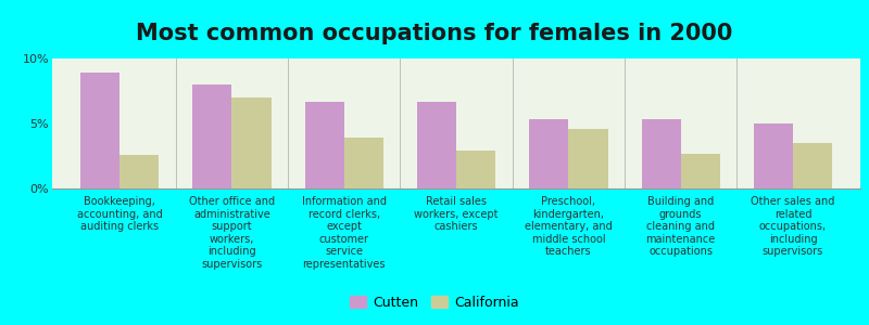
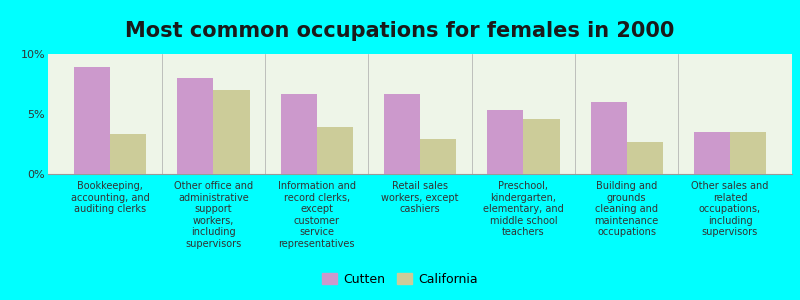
California/Bookkeeping, accounting, and auditing clerks: 2.6% -> 3.3%
Cutten/Building and grounds cleaning and maintenance occupations: 5.3% -> 6.0%
Cutten/Other sales and related occupations, including supervisors: 5.0% -> 3.5%
